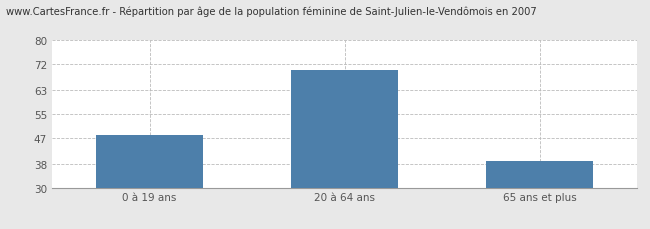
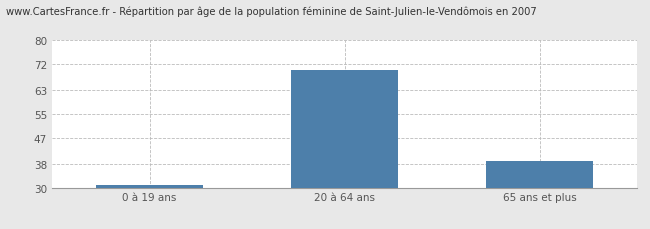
0 à 19 ans: 48 -> 31
